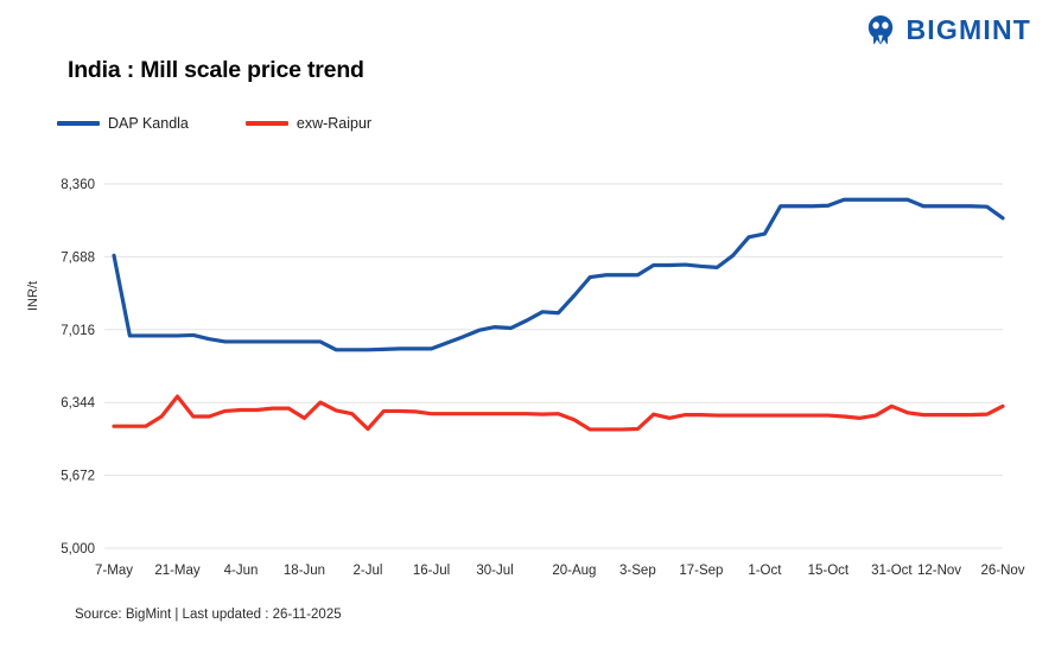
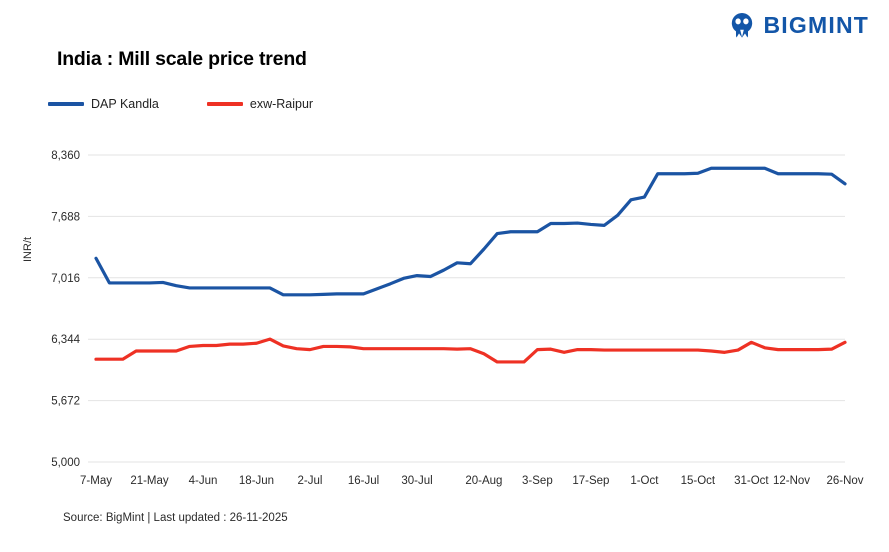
DAP Kandla/7-May: 7700 -> 7200
exw-Raipur/21-May: 6400 -> 6200
exw-Raipur/18-Jun: 6200 -> 6300
exw-Raipur/2-Jul: 6100 -> 6200
exw-Raipur/3-Sep: 6100 -> 6200
